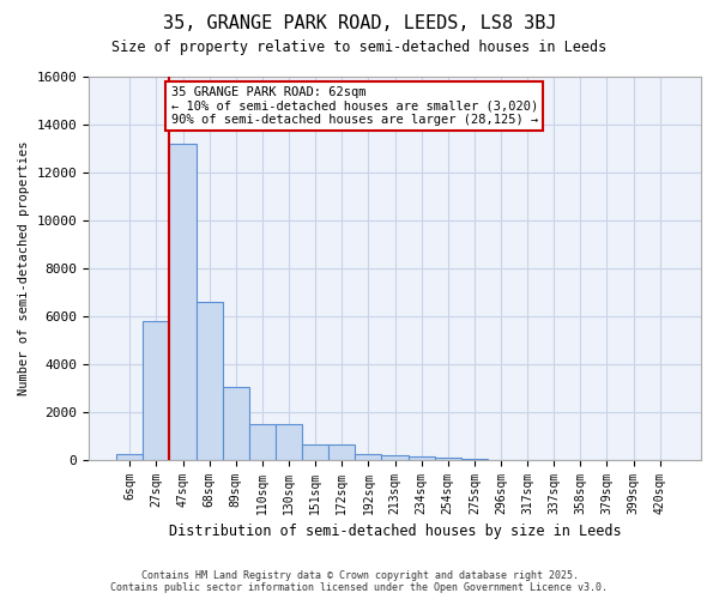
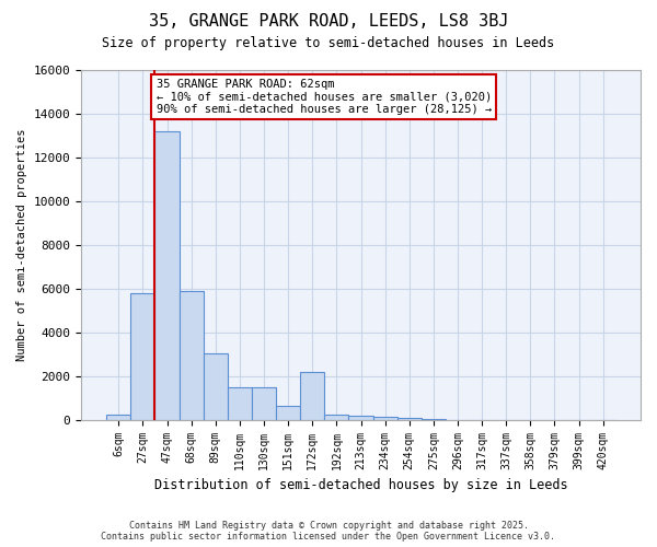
68sqm: 6600 -> 5900
172sqm: 600 -> 2200
